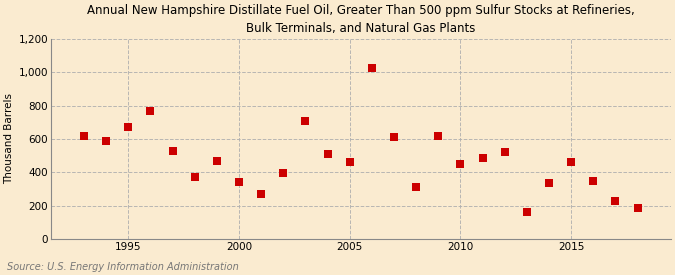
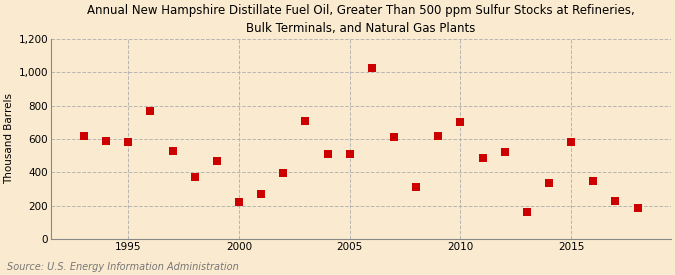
1995: 670 -> 580
2000: 340 -> 220
2005: 460 -> 510
2010: 450 -> 700
2015: 460 -> 580
